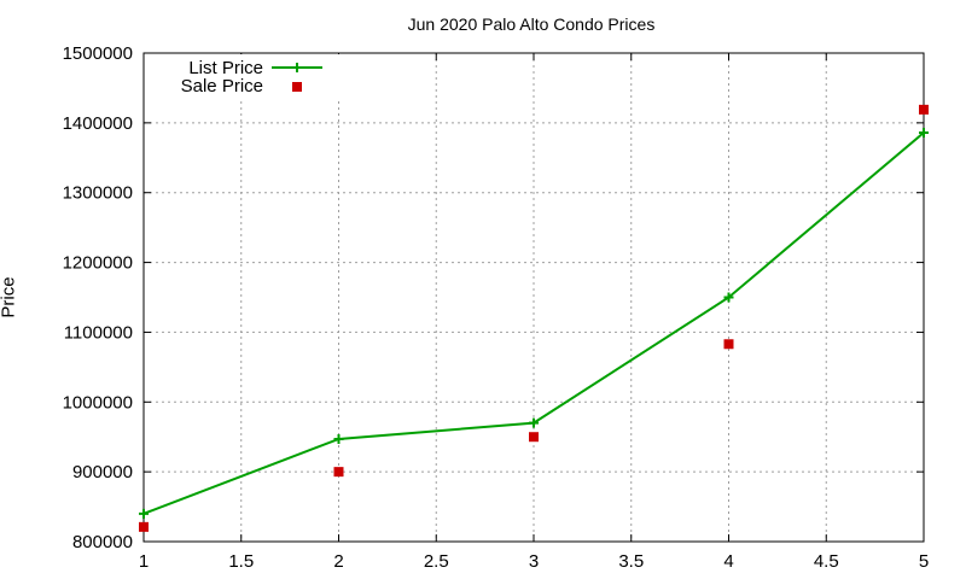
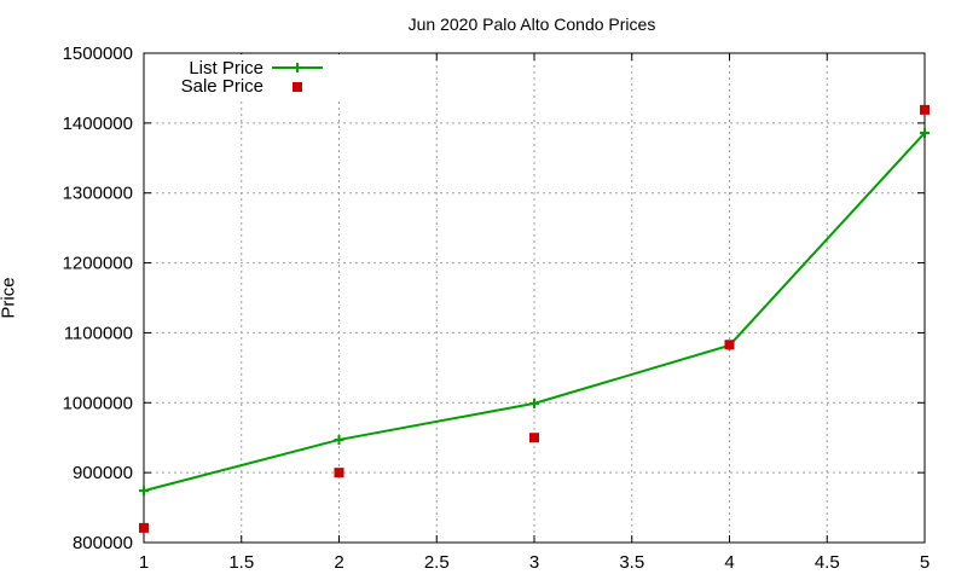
List Price/1: 840000 -> 870000
List Price/3: 970000 -> 1000000
List Price/4: 1150000 -> 1080000
